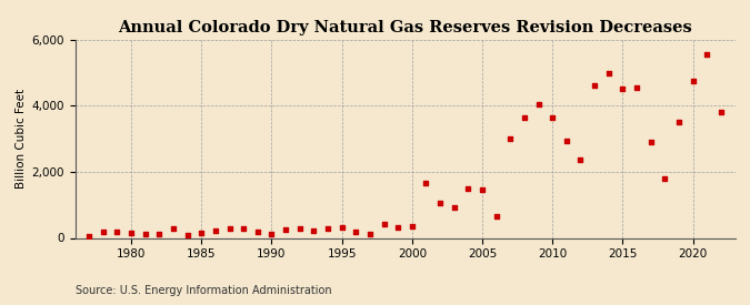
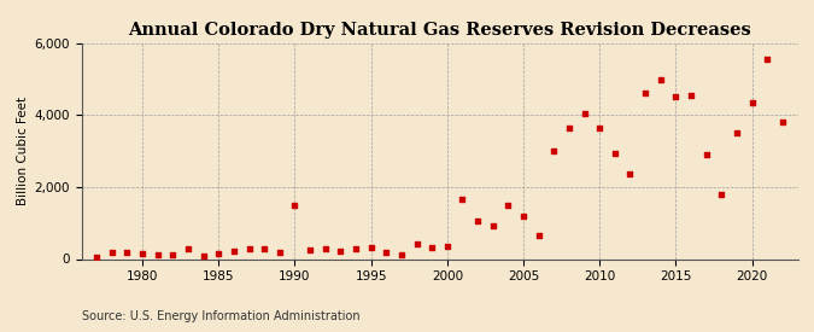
1990: 130 -> 1,500
2005: 1,450 -> 1,200
2020: 4,750 -> 4,350
